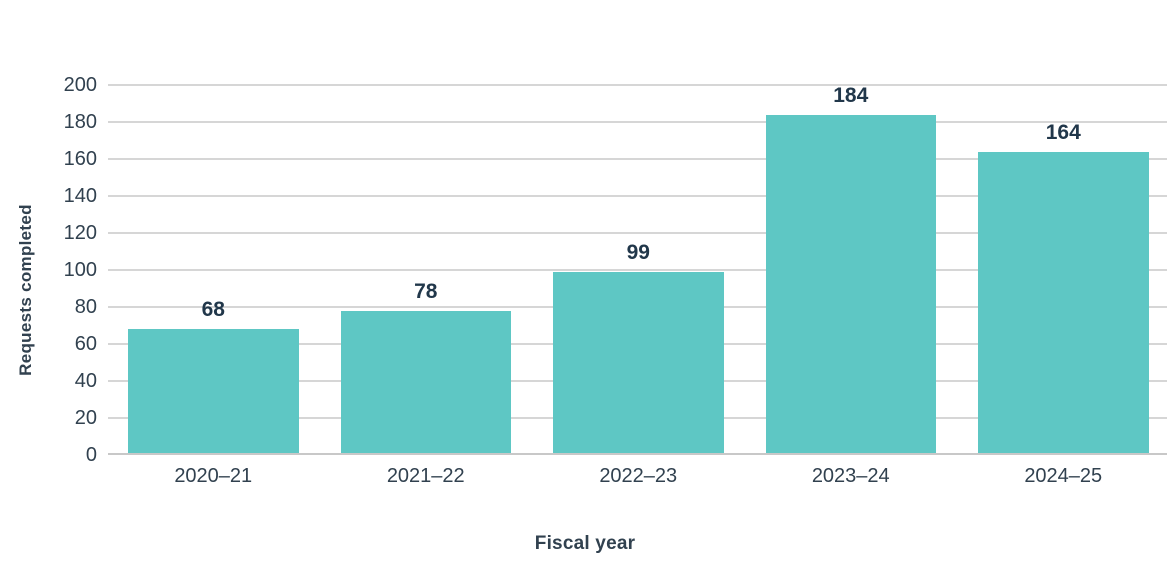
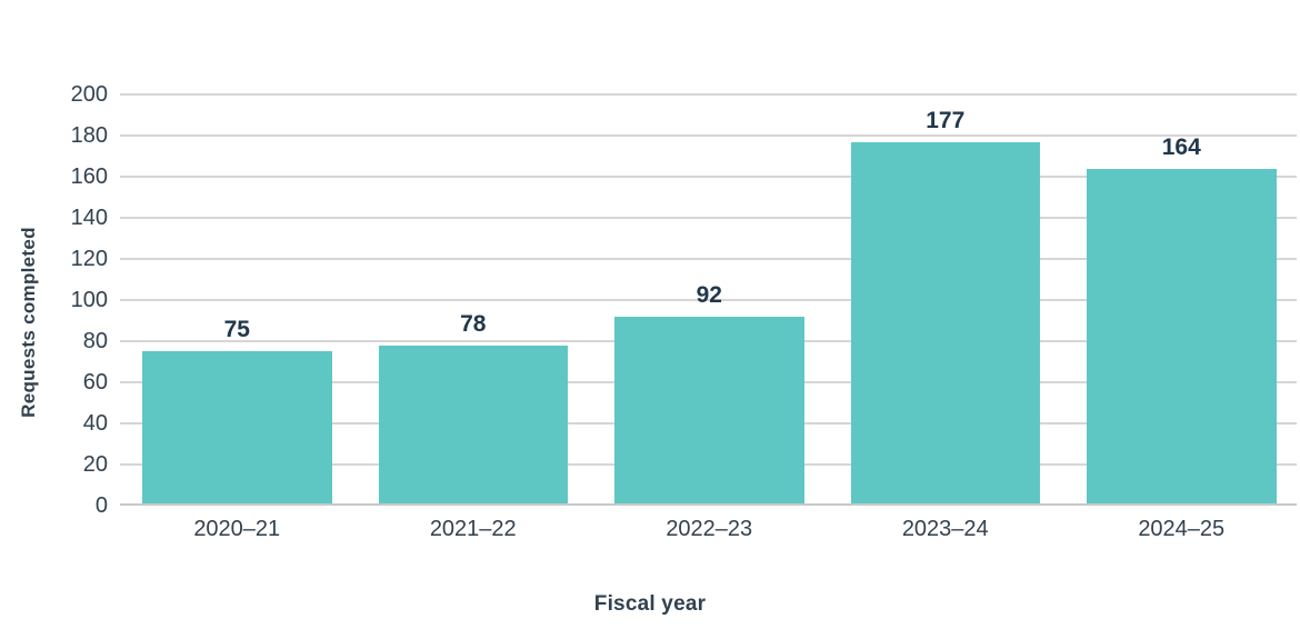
2020–21: 68 -> 75
2022–23: 99 -> 92
2023–24: 184 -> 177
